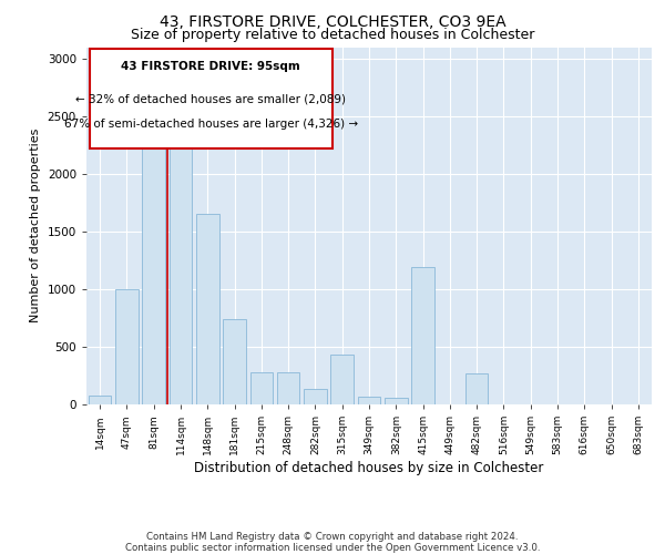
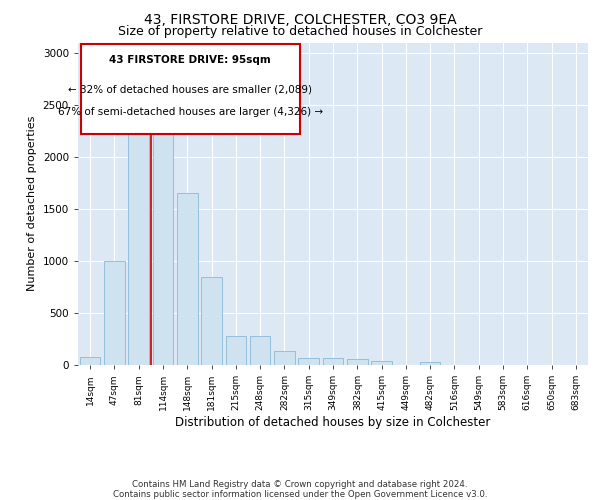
181sqm: 740 -> 850
315sqm: 430 -> 70
415sqm: 1190 -> 40
482sqm: 270 -> 30
